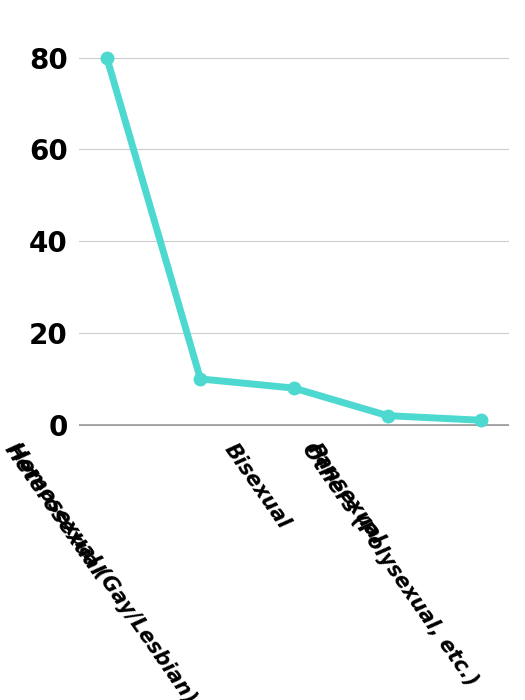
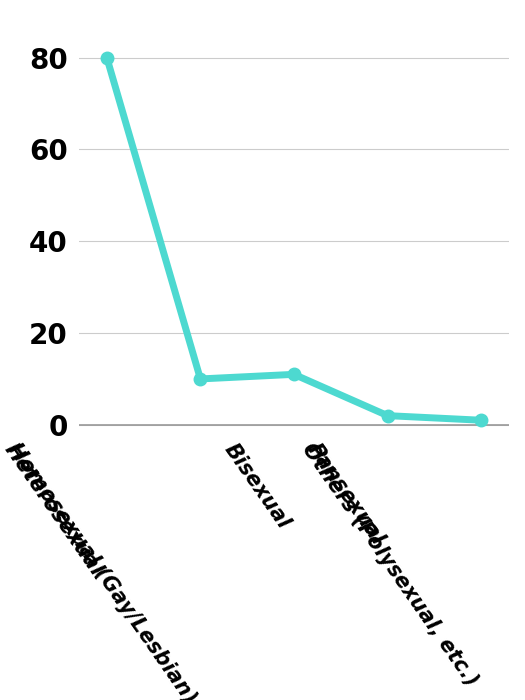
Bisexual: 8 -> 11
